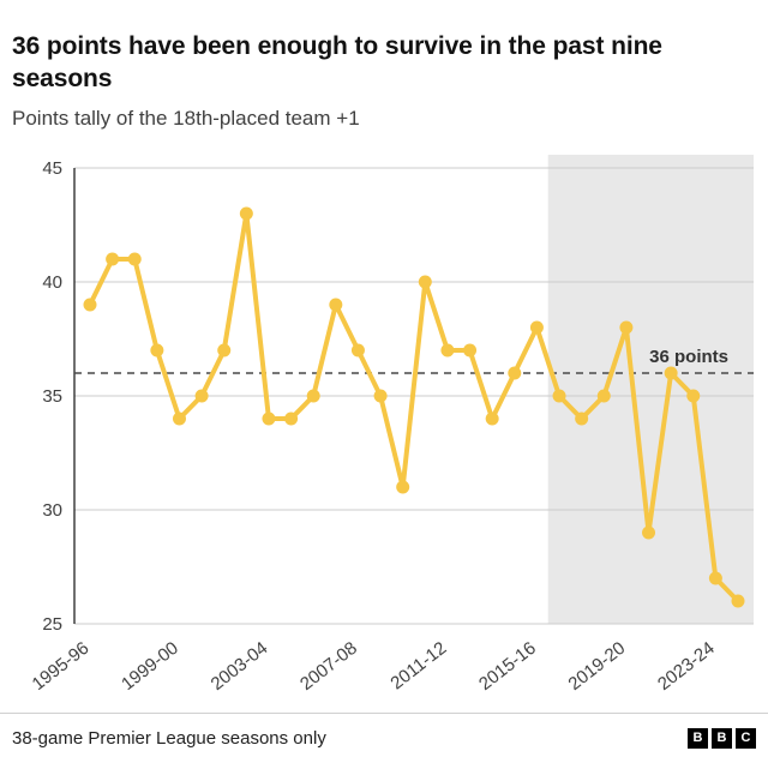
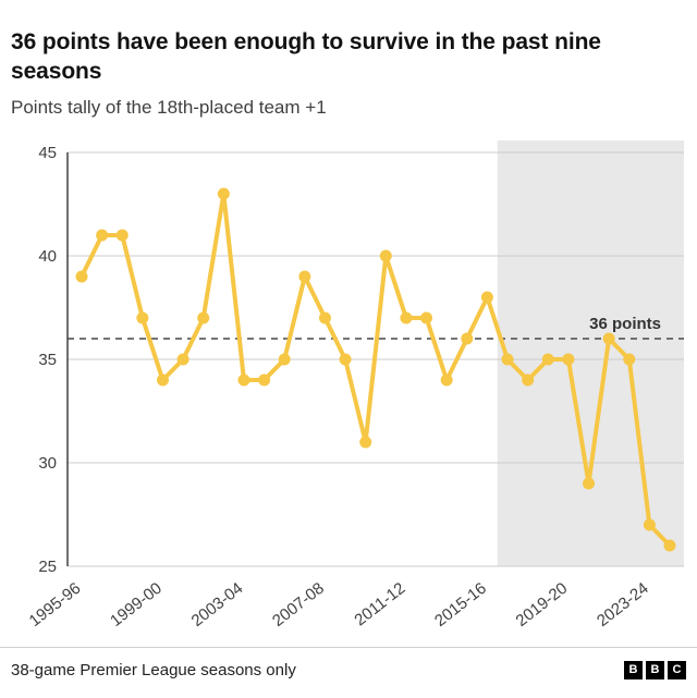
2019-20: 38 -> 35
